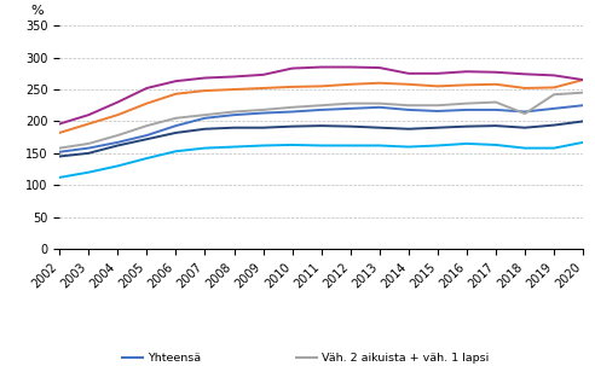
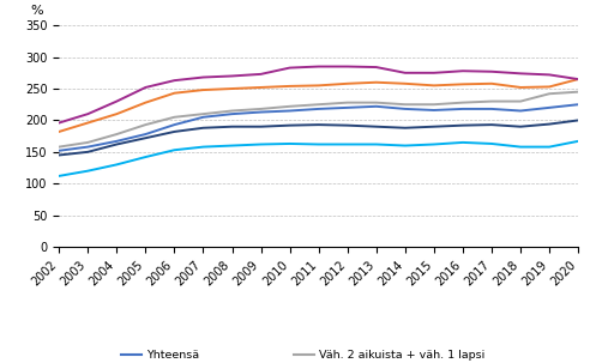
Väh. 2 aikuista + väh. 1 lapsi/2018: 212 -> 230
